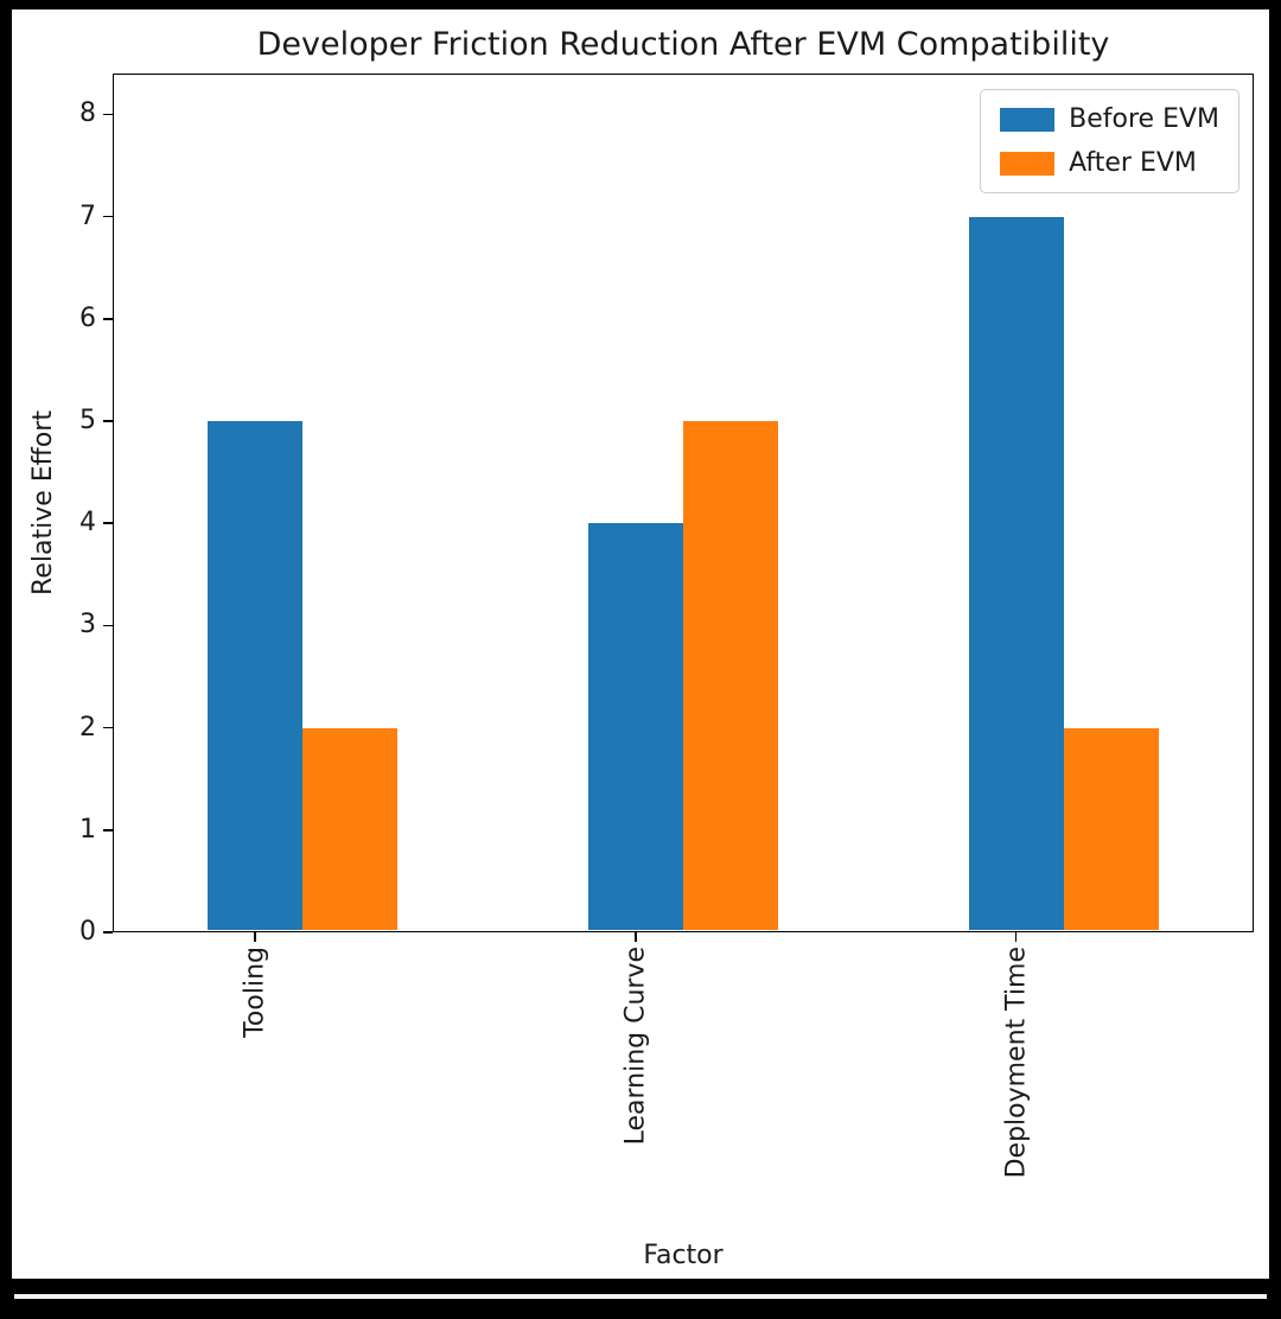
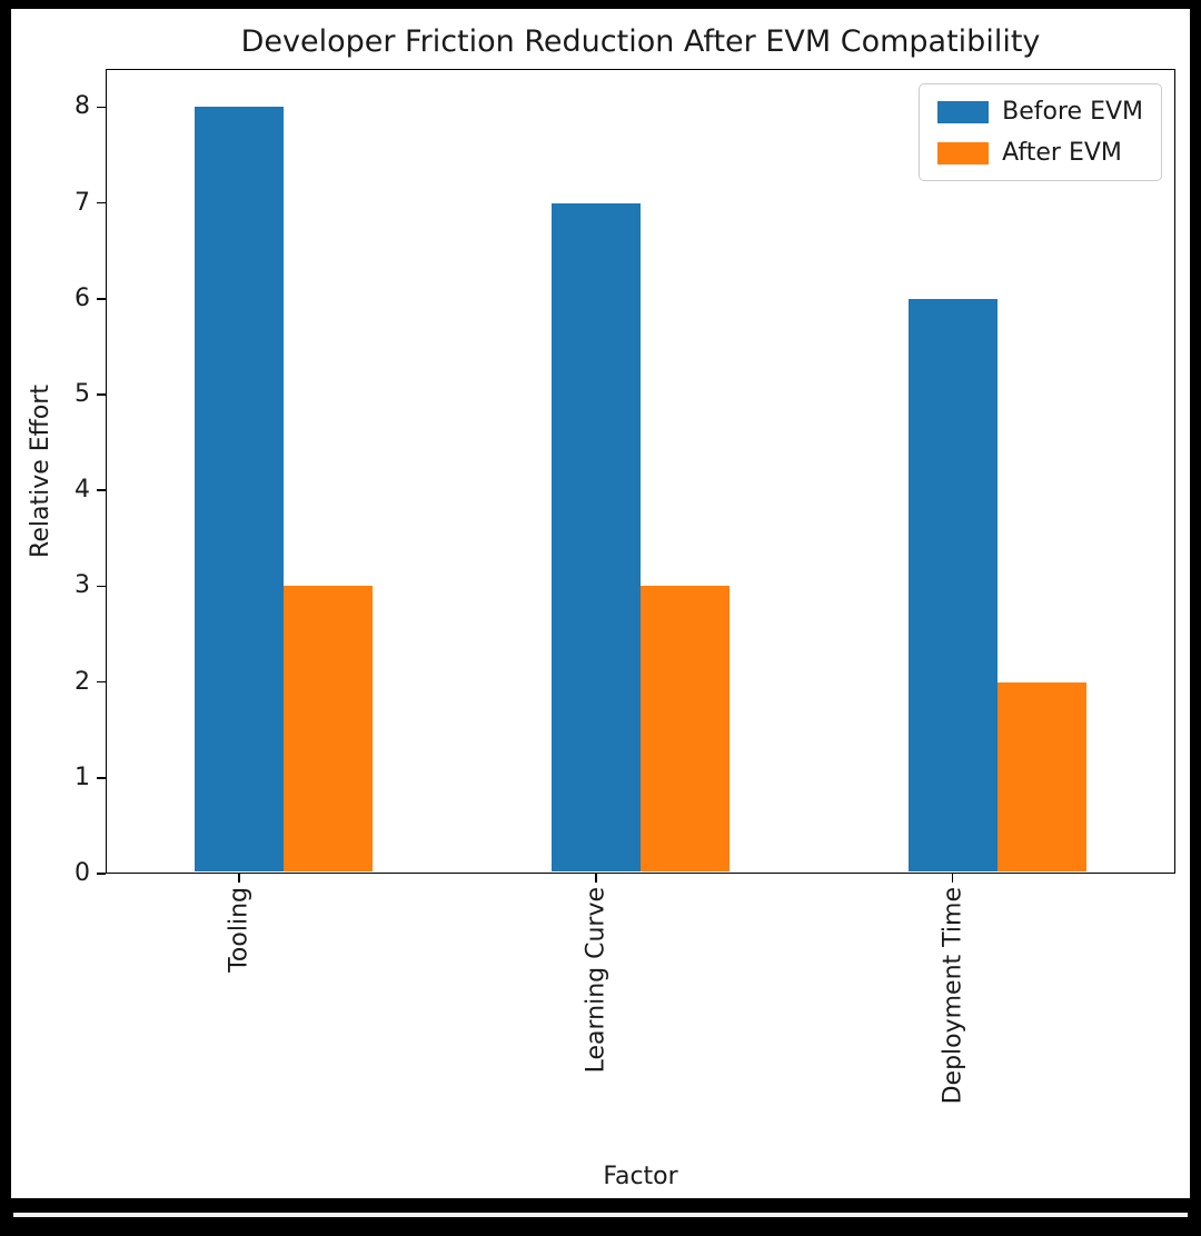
Before EVM/Tooling: 5 -> 8
After EVM/Tooling: 2 -> 3
Before EVM/Learning Curve: 4 -> 7
After EVM/Learning Curve: 5 -> 3
Before EVM/Deployment Time: 7 -> 6
